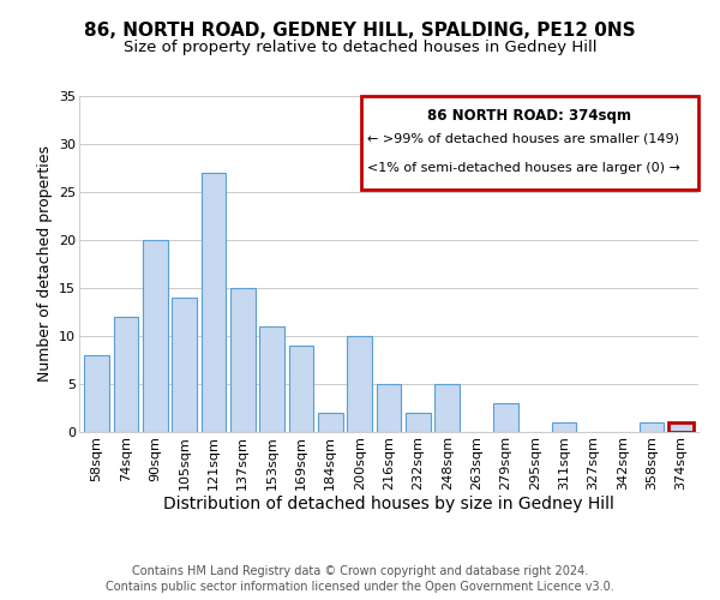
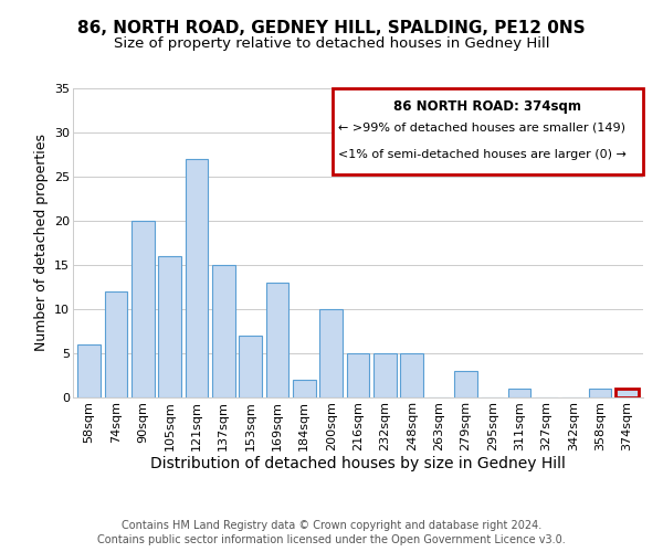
58sqm: 8 -> 6
105sqm: 14 -> 16
153sqm: 11 -> 7
169sqm: 9 -> 13
232sqm: 2 -> 5
